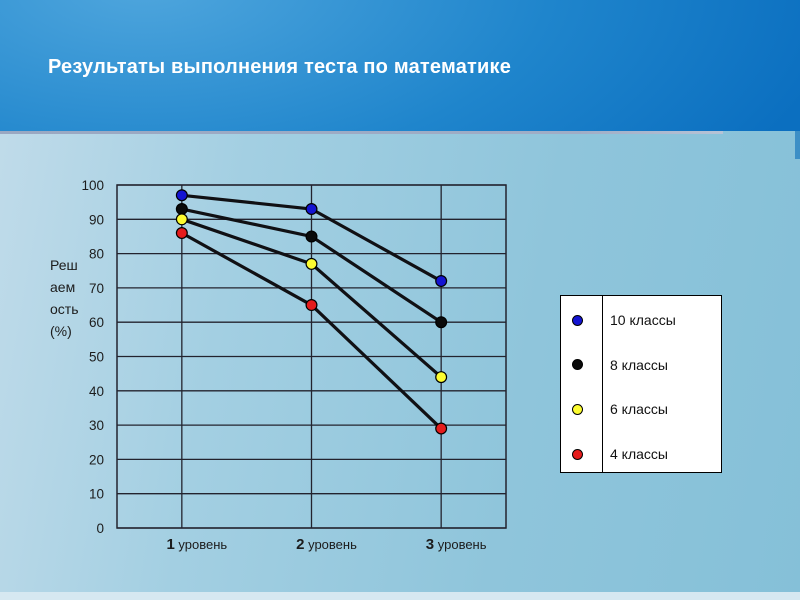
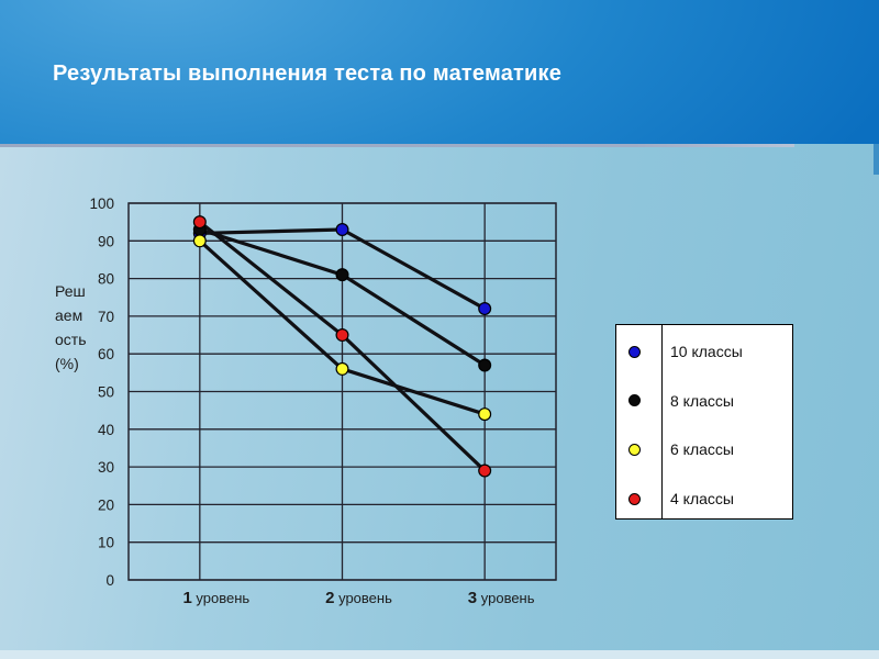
10 классы/1 уровень: 97 -> 92
4 классы/1 уровень: 86 -> 95
8 классы/2 уровень: 85 -> 81
6 классы/2 уровень: 77 -> 56
8 классы/3 уровень: 60 -> 57
